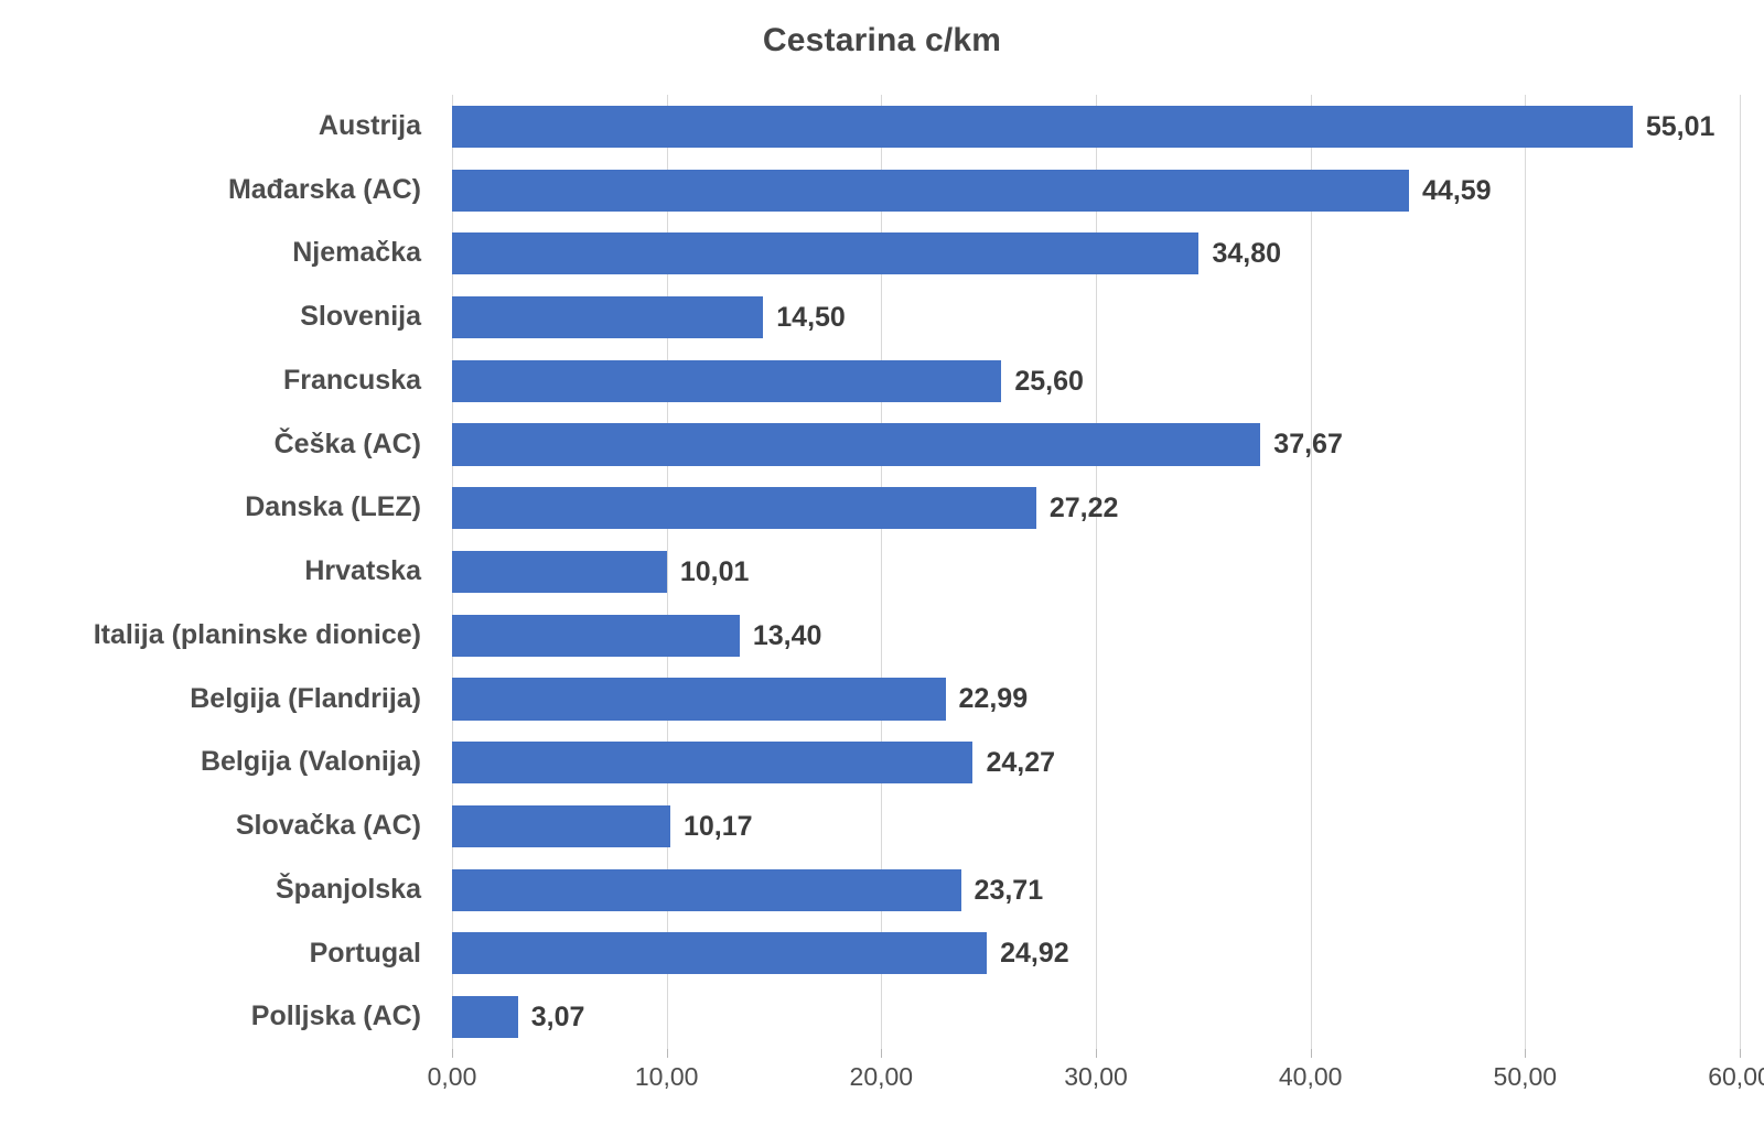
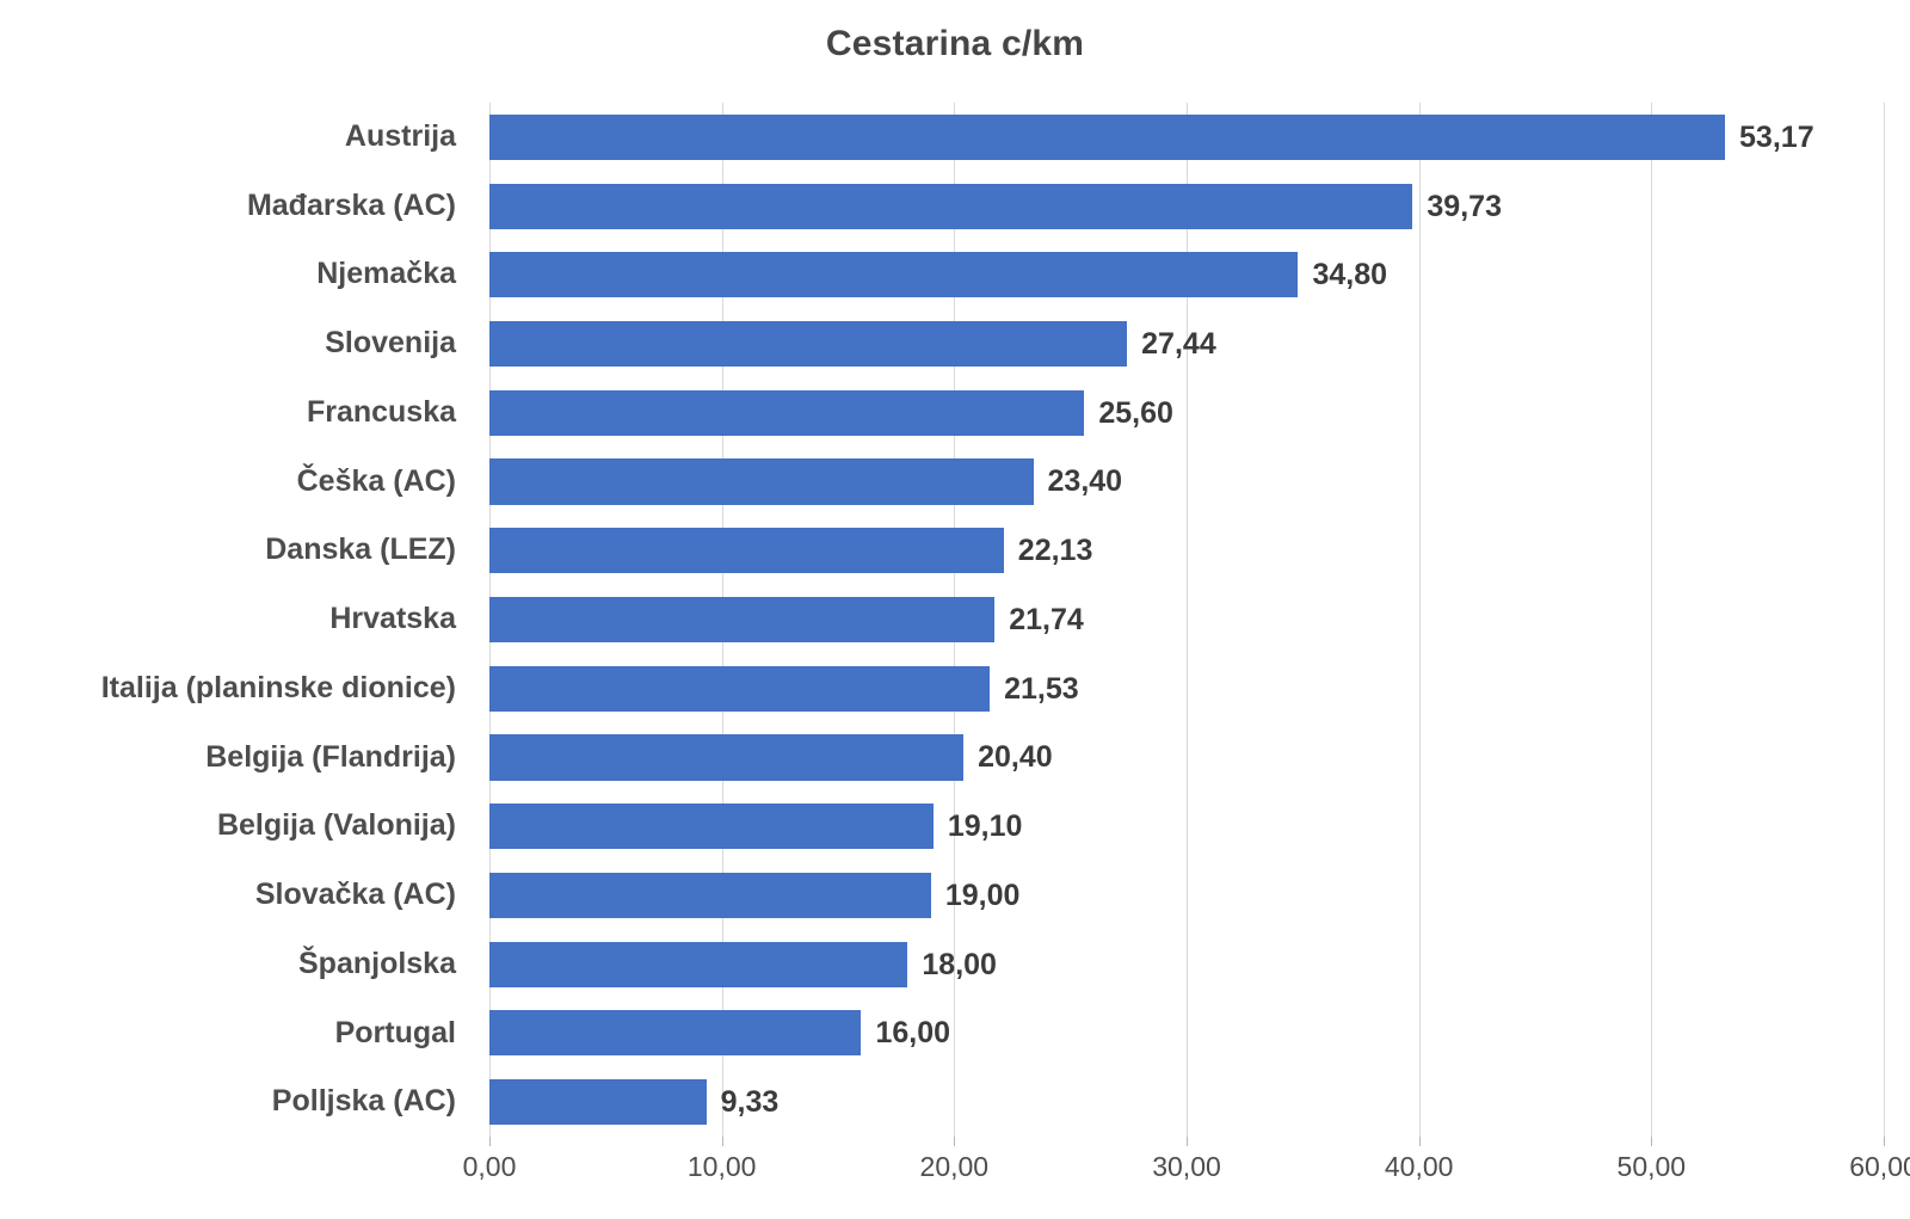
Austrija: 55,01 -> 53,17
Mađarska (AC): 44,59 -> 39,73
Slovenija: 14,50 -> 27,44
Češka (AC): 37,67 -> 23,40
Danska (LEZ): 27,22 -> 22,13
Hrvatska: 10,01 -> 21,74
Italija (planinske dionice): 13,40 -> 21,53
Belgija (Flandrija): 22,99 -> 20,40
Belgija (Valonija): 24,27 -> 19,10
Slovačka (AC): 10,17 -> 19,00
Španjolska: 23,71 -> 18,00
Portugal: 24,92 -> 16,00
Polljska (AC): 3,07 -> 9,33
